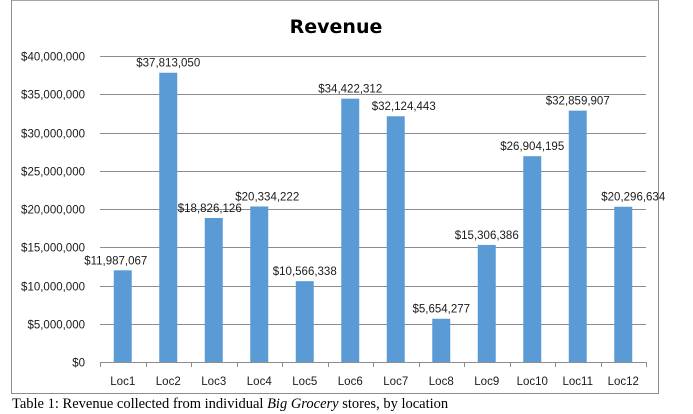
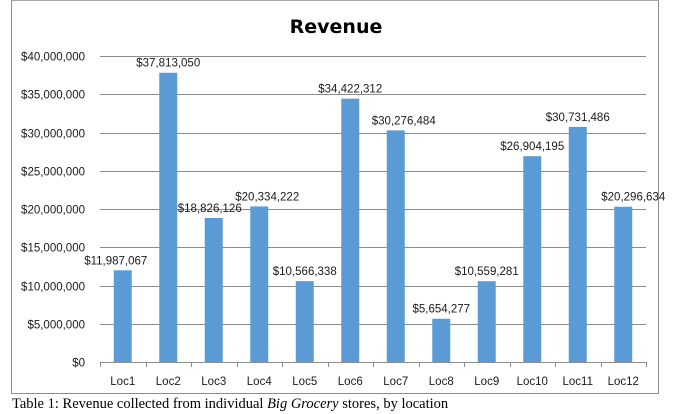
Loc7: $32,124,443 -> $30,276,484
Loc9: $15,306,386 -> $10,559,281
Loc11: $32,859,907 -> $30,731,486
